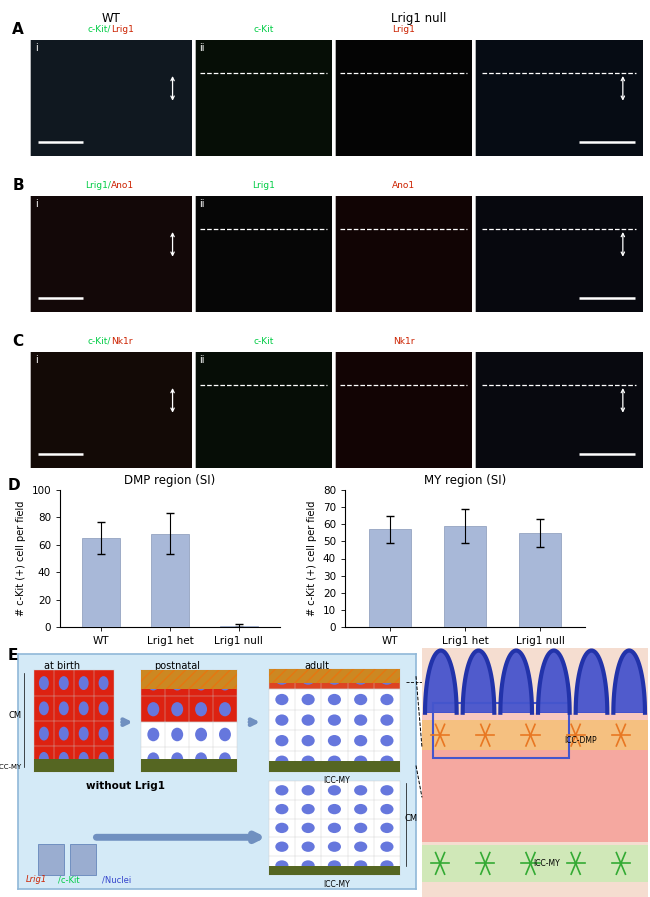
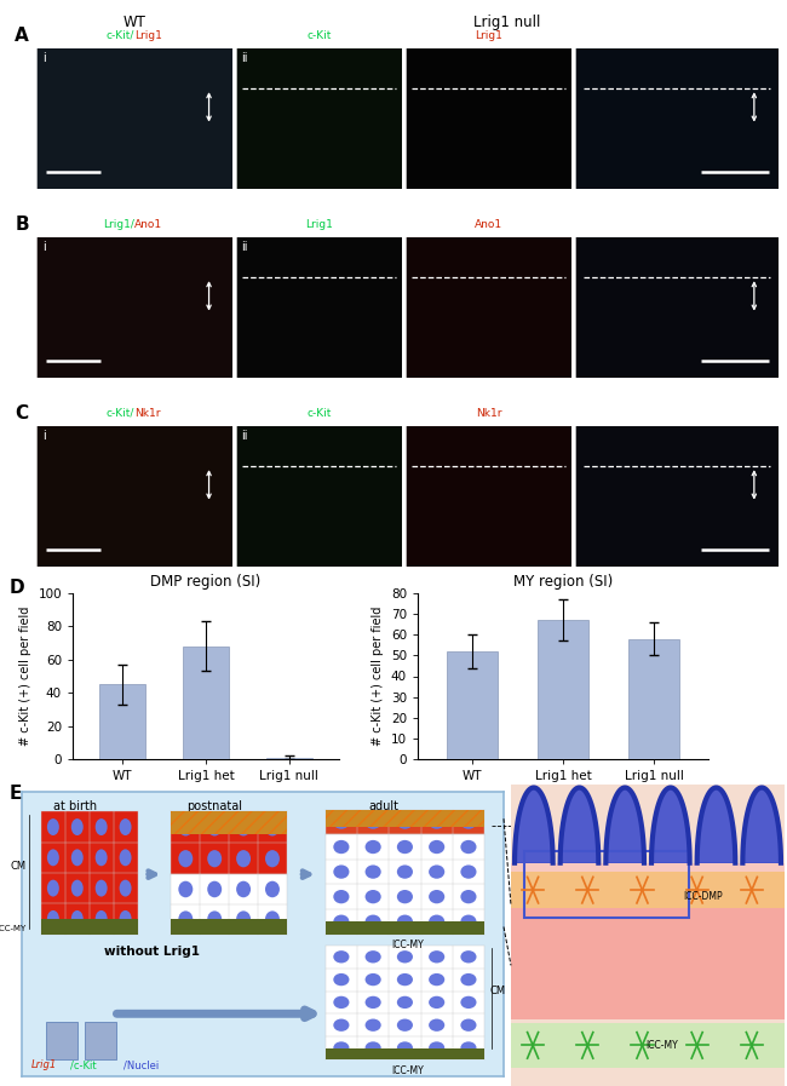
DMP region (SI)/WT: 65 -> 45
MY region (SI)/WT: 57 -> 52
MY region (SI)/Lrig1 het: 59 -> 67
MY region (SI)/Lrig1 null: 55 -> 58
